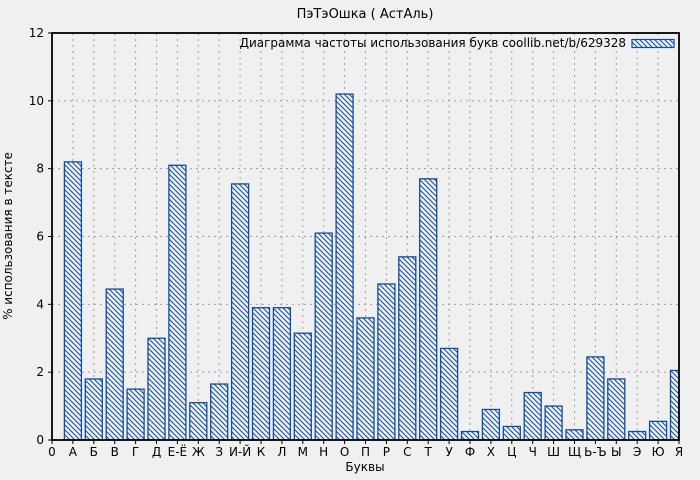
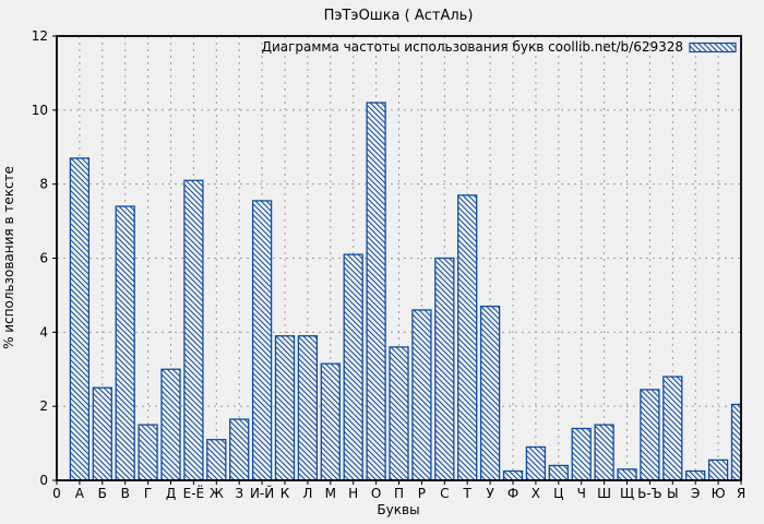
А: 8.2 -> 8.7
Б: 1.8 -> 2.5
В: 4.5 -> 7.4
С: 5.4 -> 6.0
У: 2.7 -> 4.7
Ш: 1.0 -> 1.5
Ы: 1.8 -> 2.8
